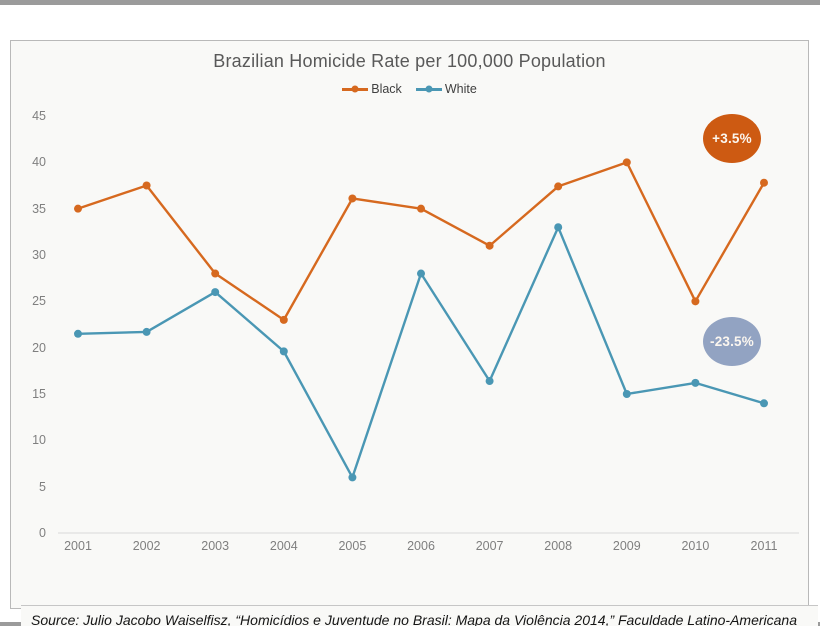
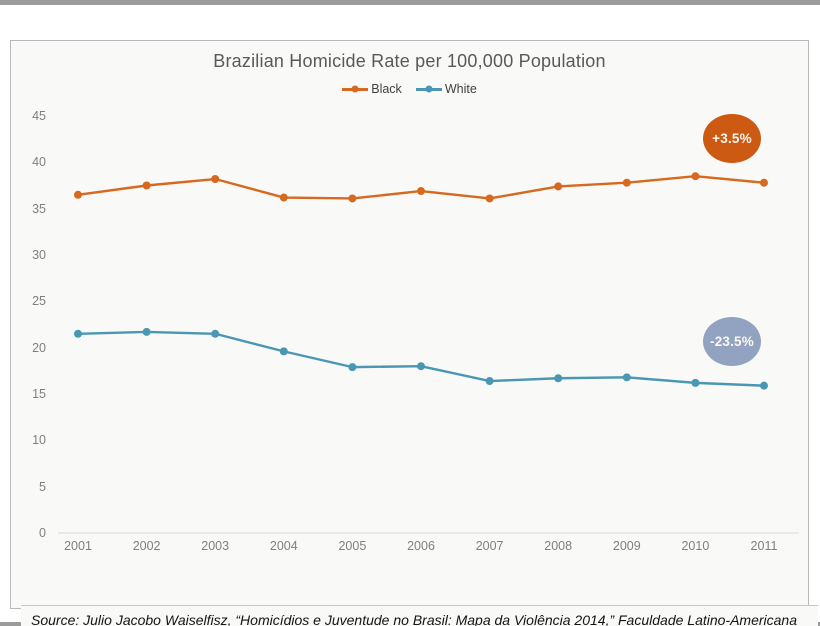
Black/2001: 35 -> 36
Black/2003: 28 -> 38
White/2003: 26 -> 22
Black/2004: 23 -> 36
White/2005: 6 -> 18
Black/2006: 35 -> 37
White/2006: 28 -> 18
Black/2007: 31 -> 36
White/2008: 33 -> 17
Black/2009: 40 -> 38
White/2009: 15 -> 17
Black/2010: 25 -> 38
White/2011: 14 -> 16
